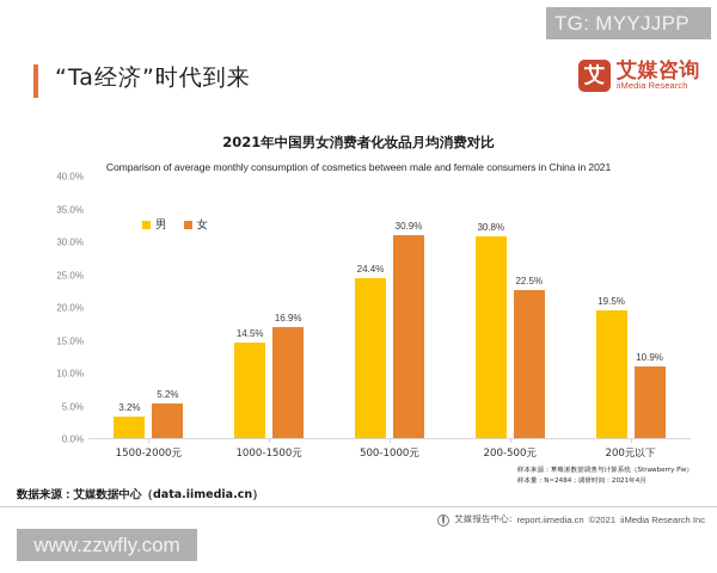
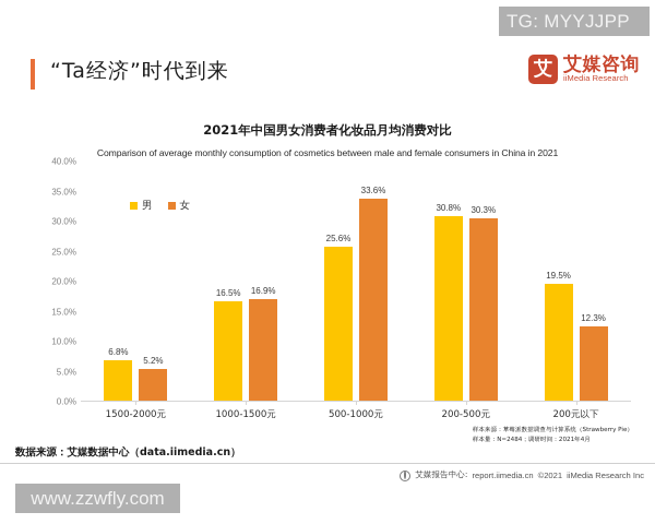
男/1500-2000元: 3.2% -> 6.8%
男/1000-1500元: 14.5% -> 16.5%
男/500-1000元: 24.4% -> 25.6%
女/500-1000元: 30.9% -> 33.6%
女/200-500元: 22.5% -> 30.3%
女/200元以下: 10.9% -> 12.3%
